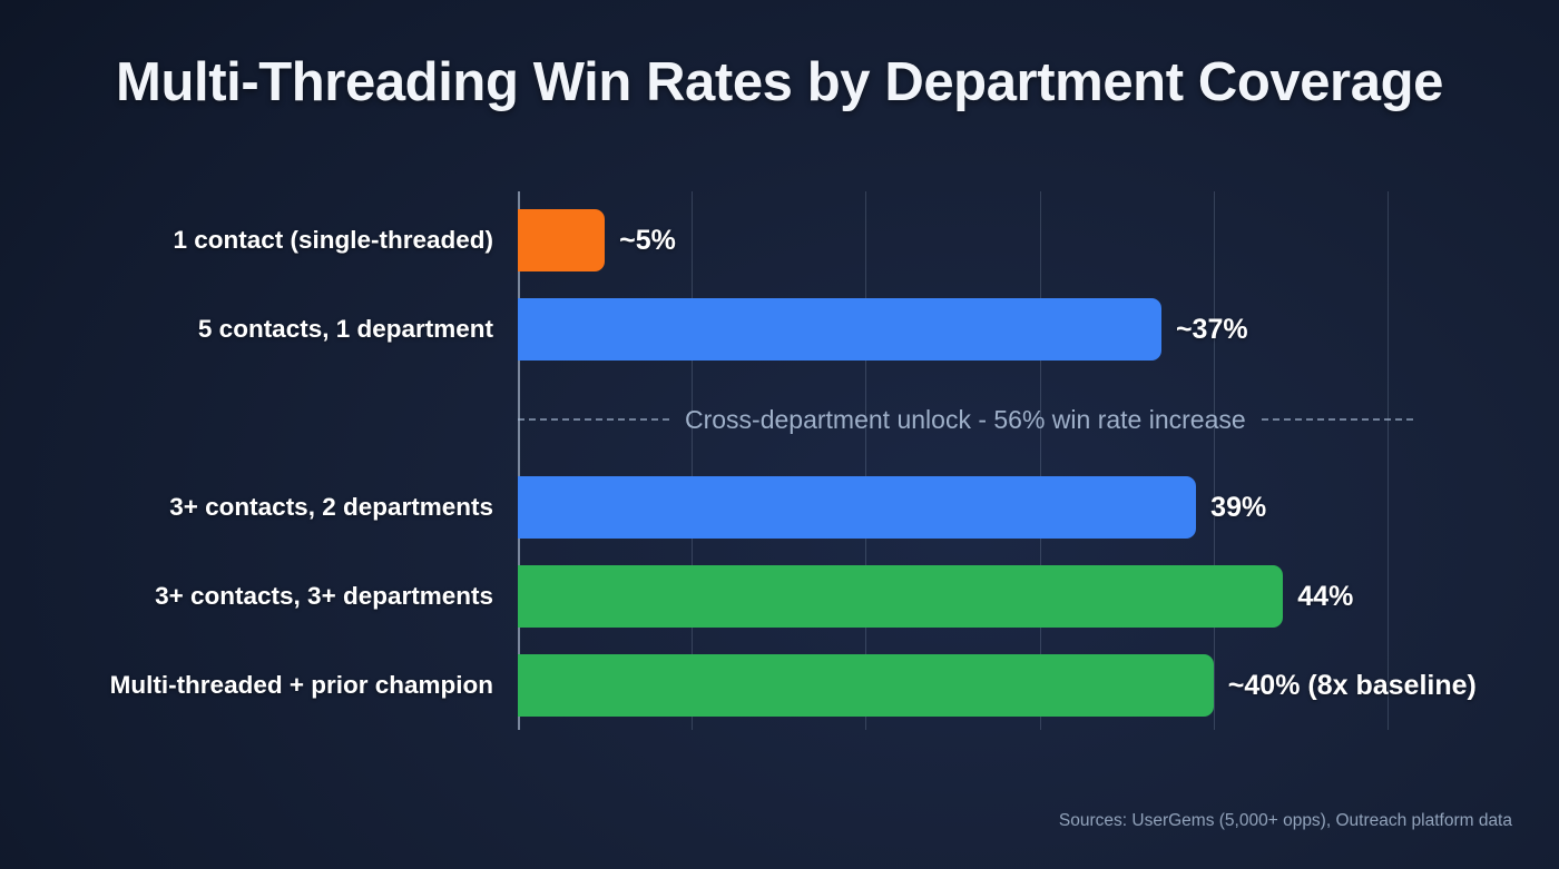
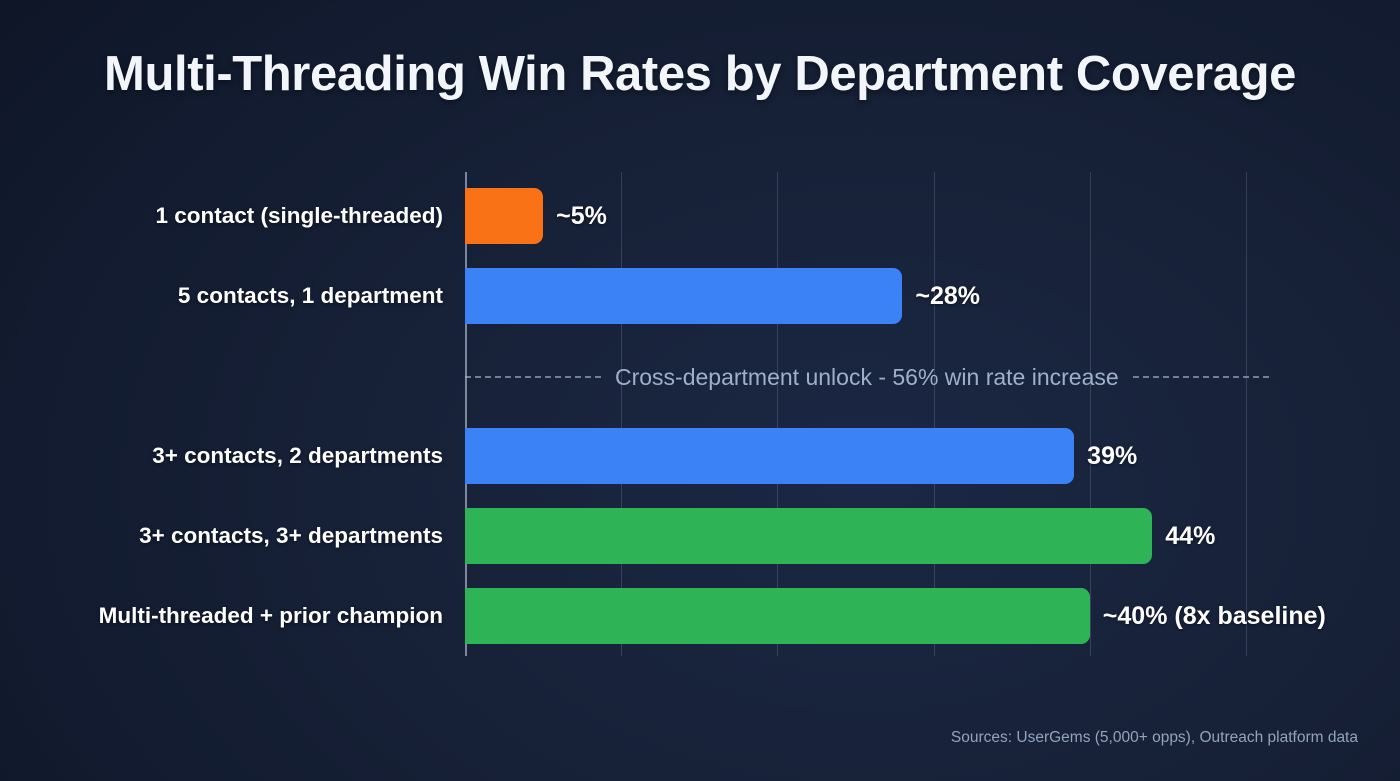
5 contacts, 1 department: 37 -> 28
